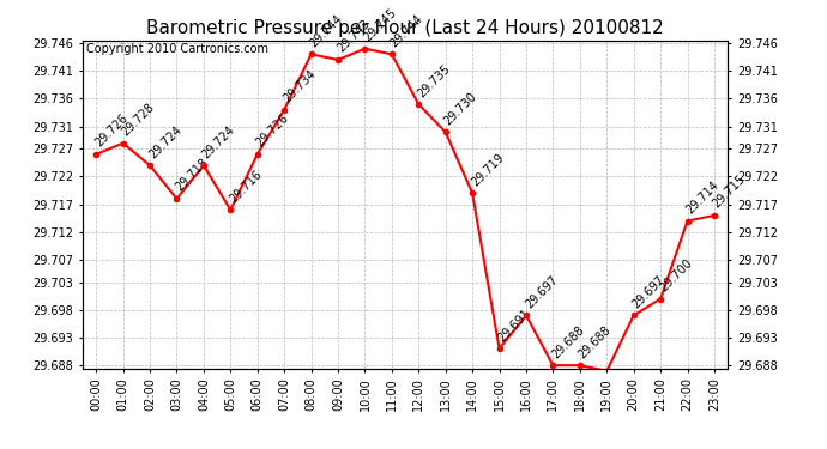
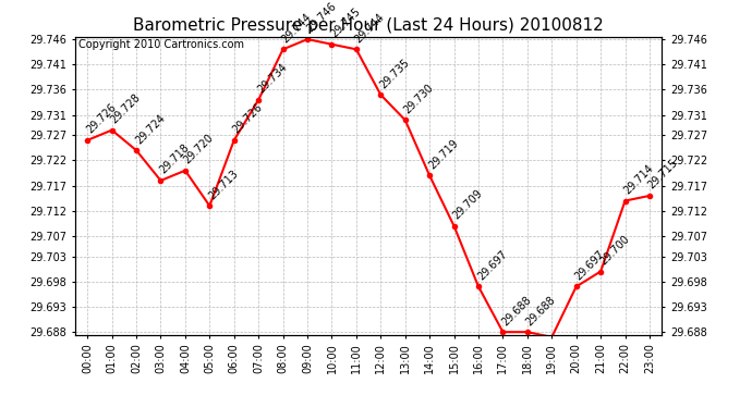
04:00: 29.724 -> 29.720
05:00: 29.716 -> 29.713
09:00: 29.743 -> 29.746
15:00: 29.691 -> 29.709
